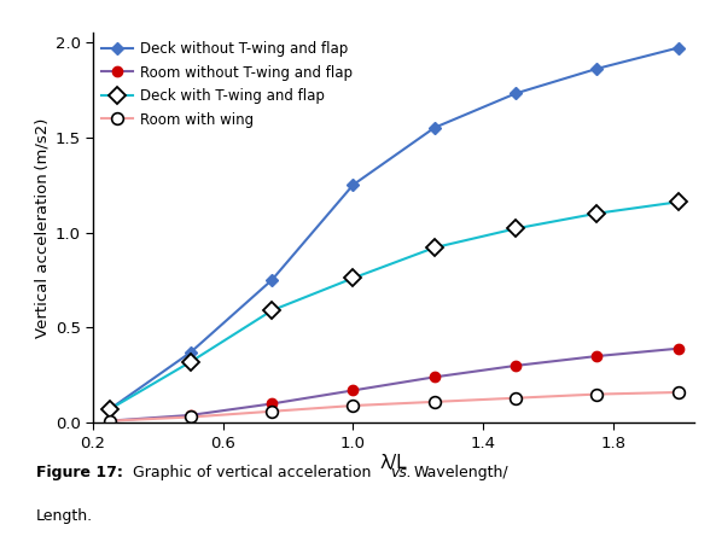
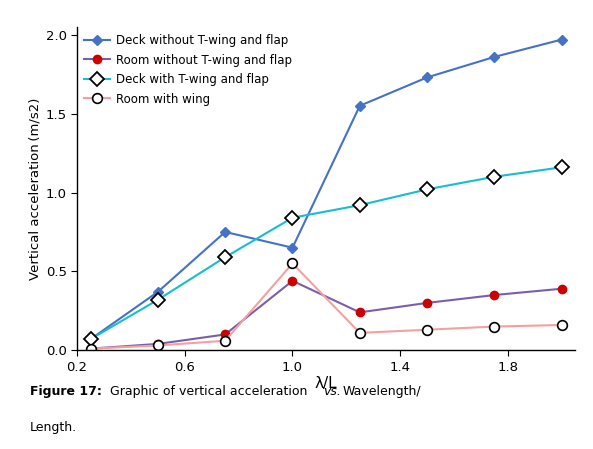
Deck without T-wing and flap/1.0: 1.25 -> 0.65
Room without T-wing and flap/1.0: 0.17 -> 0.44
Deck with T-wing and flap/1.0: 0.76 -> 0.84
Room with wing/1.0: 0.09 -> 0.55
